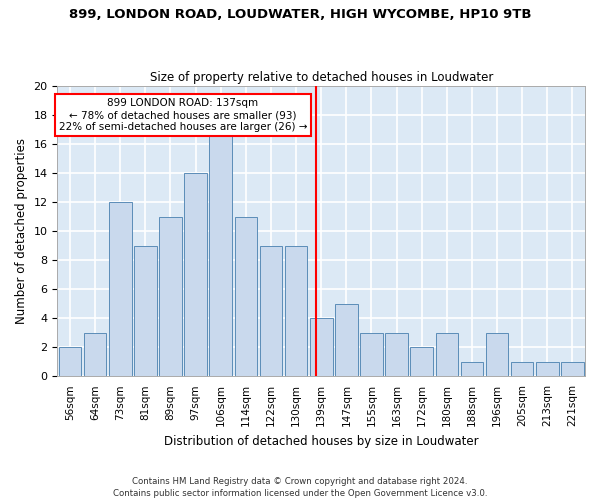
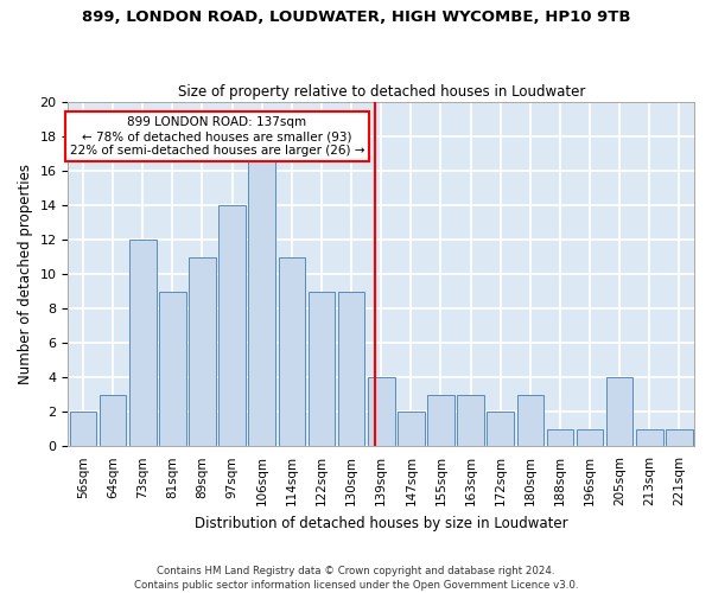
147sqm: 5 -> 2
196sqm: 3 -> 1
205sqm: 1 -> 4
